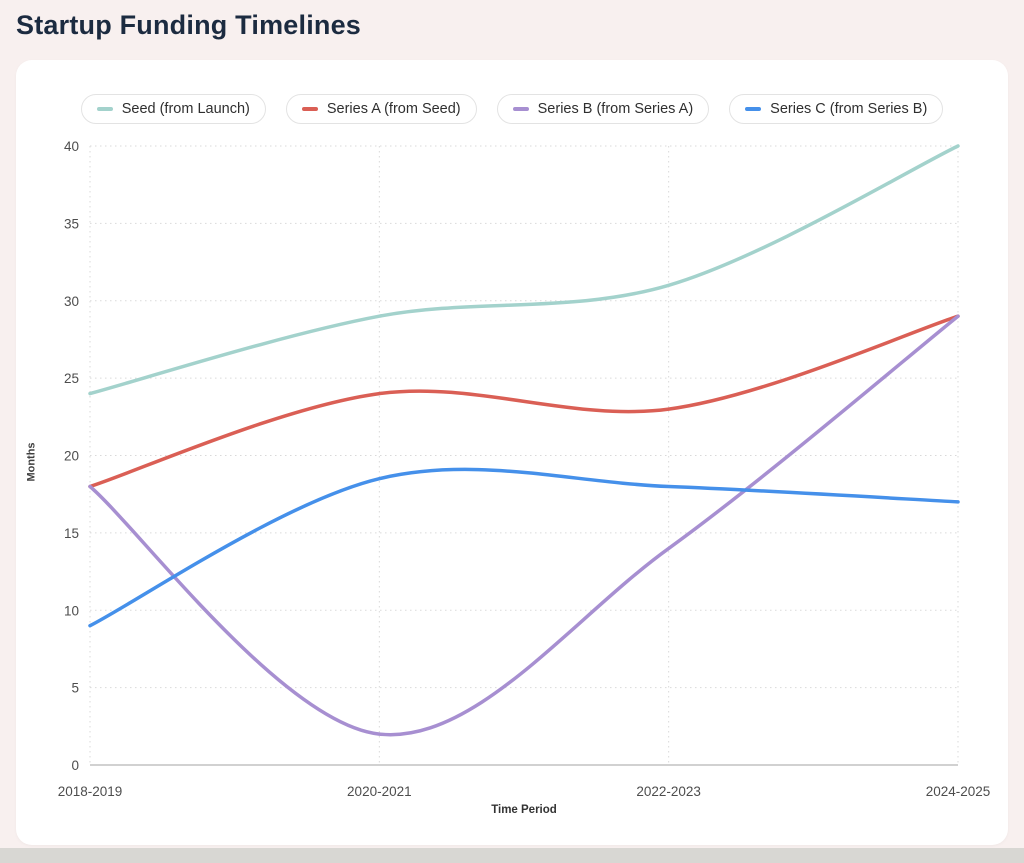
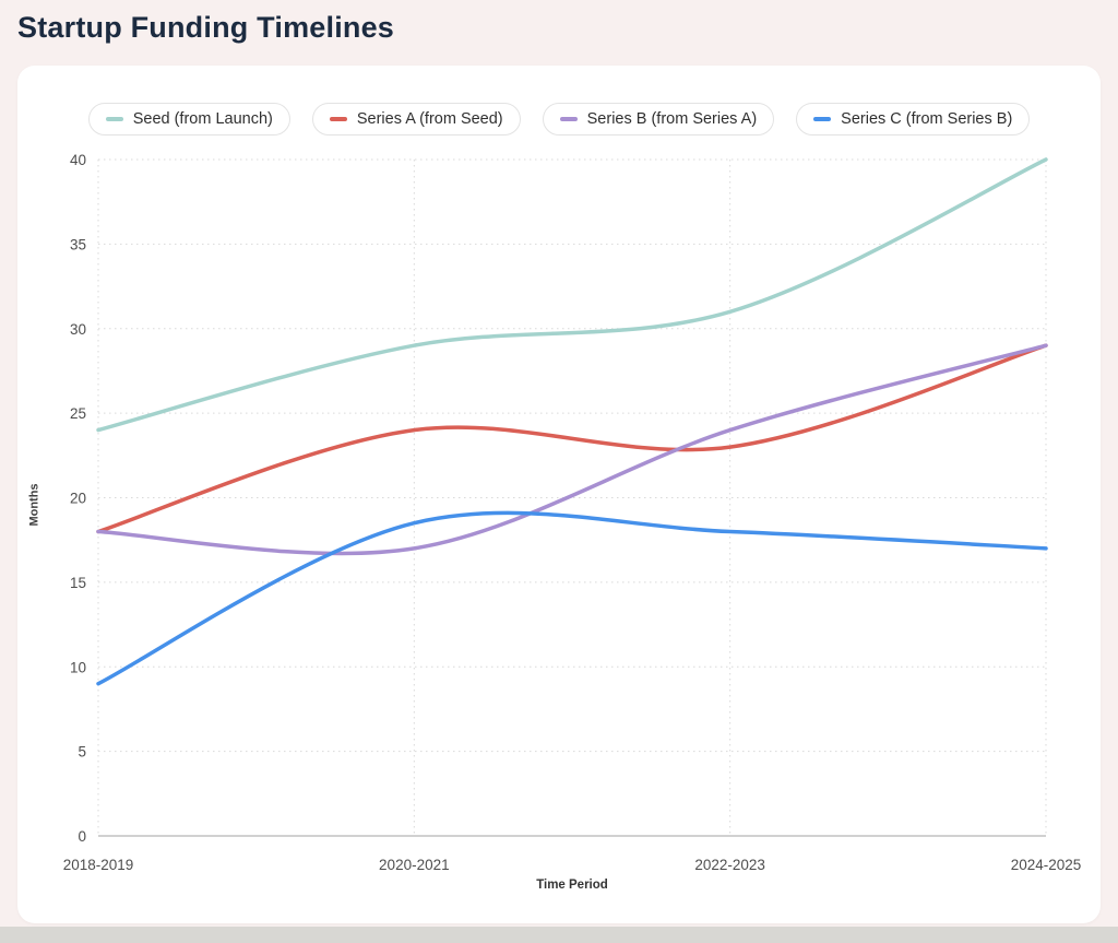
Series B (from Series A)/2020-2021: 2 -> 17
Series B (from Series A)/2022-2023: 14 -> 24
